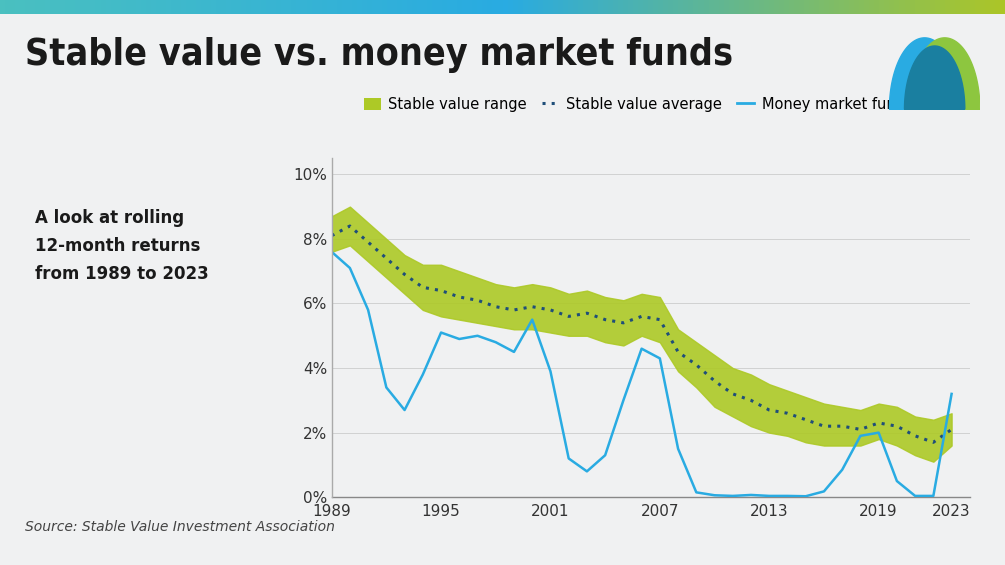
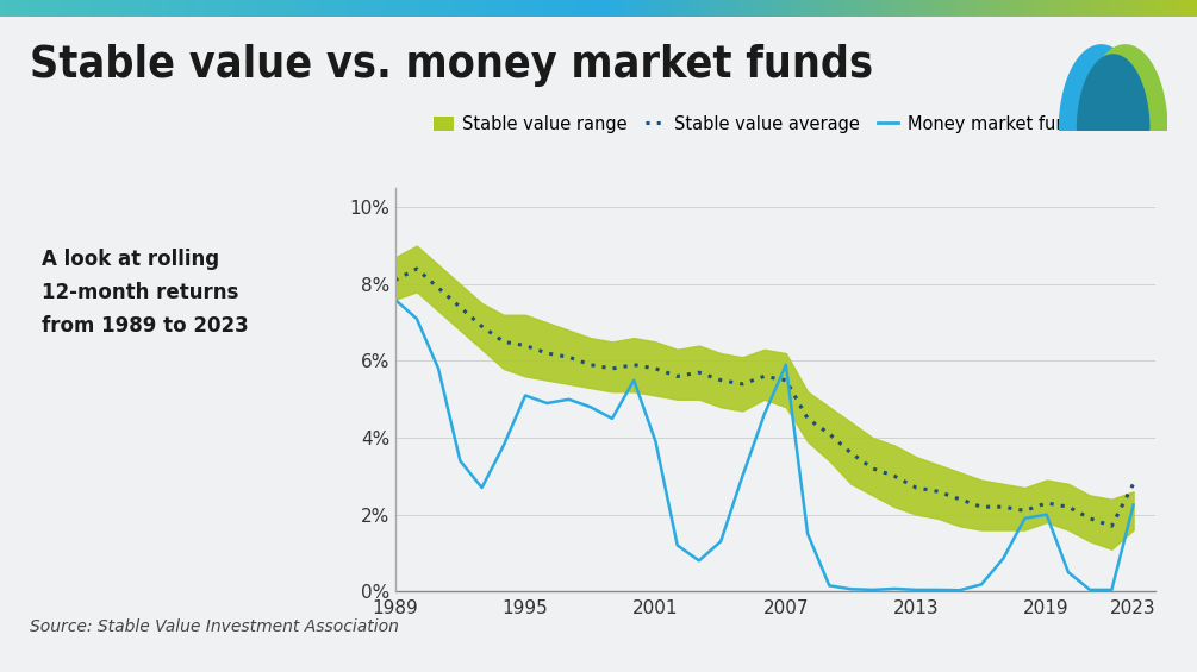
Money market funds/2007: 4.30% -> 5.90%
Stable value average/2023: 2.1% -> 2.8%
Money market funds/2023: 3.20% -> 2.25%
